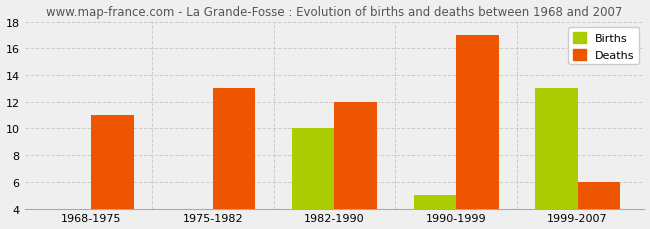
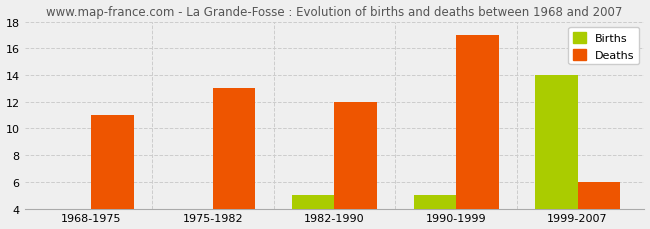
Births/1982-1990: 10 -> 5
Births/1999-2007: 13 -> 14
